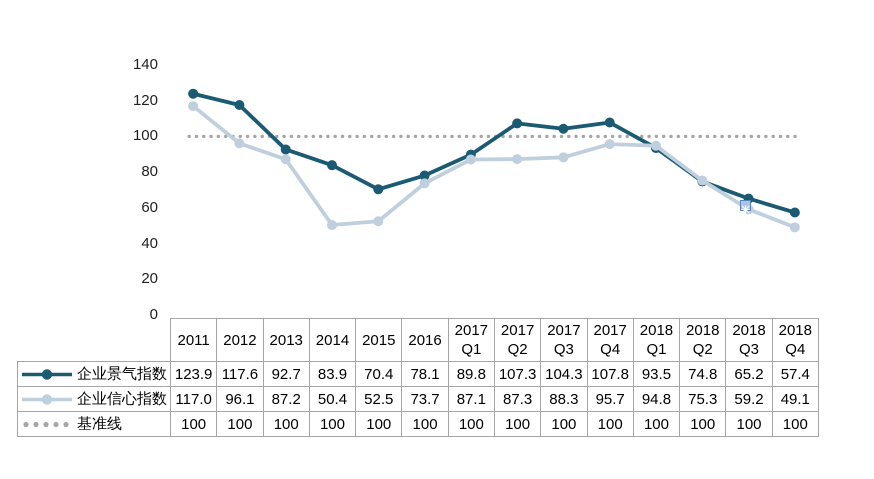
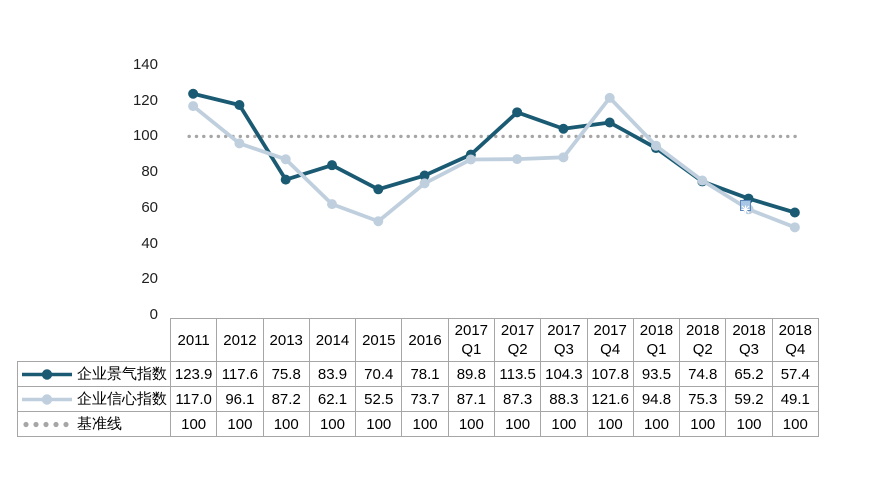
企业景气指数/2013: 92.7 -> 75.8
企业信心指数/2014: 50.4 -> 62.1
企业景气指数/2017 Q2: 107.3 -> 113.5
企业信心指数/2017 Q4: 95.7 -> 121.6
